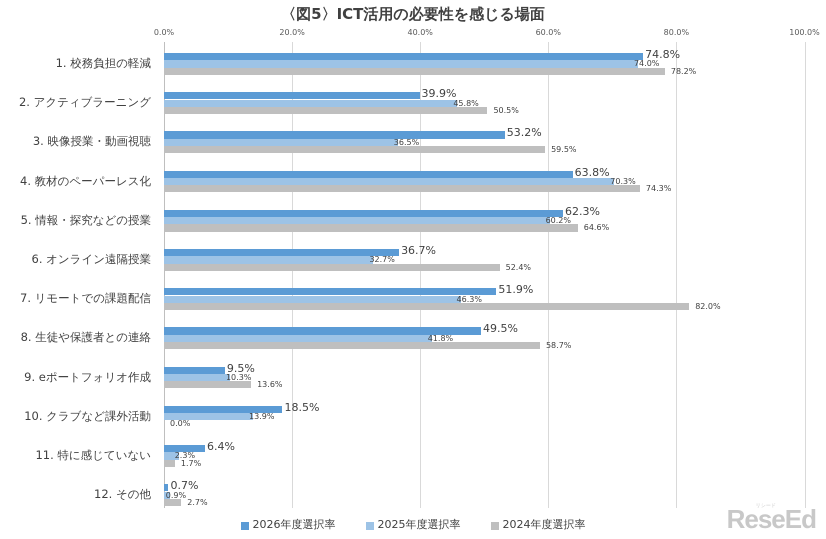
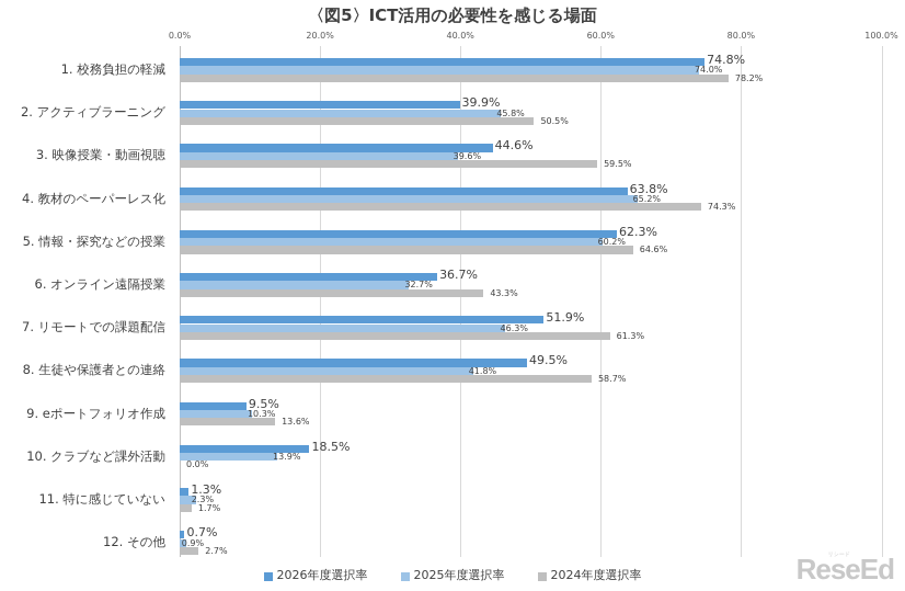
2026年度選択率/3. 映像授業・動画視聴: 53.2% -> 44.6%
2025年度選択率/3. 映像授業・動画視聴: 36.5% -> 39.6%
2025年度選択率/4. 教材のペーパーレス化: 70.3% -> 65.2%
2024年度選択率/6. オンライン遠隔授業: 52.4% -> 43.3%
2024年度選択率/7. リモートでの課題配信: 82.0% -> 61.3%
2026年度選択率/11. 特に感じていない: 6.4% -> 1.3%
